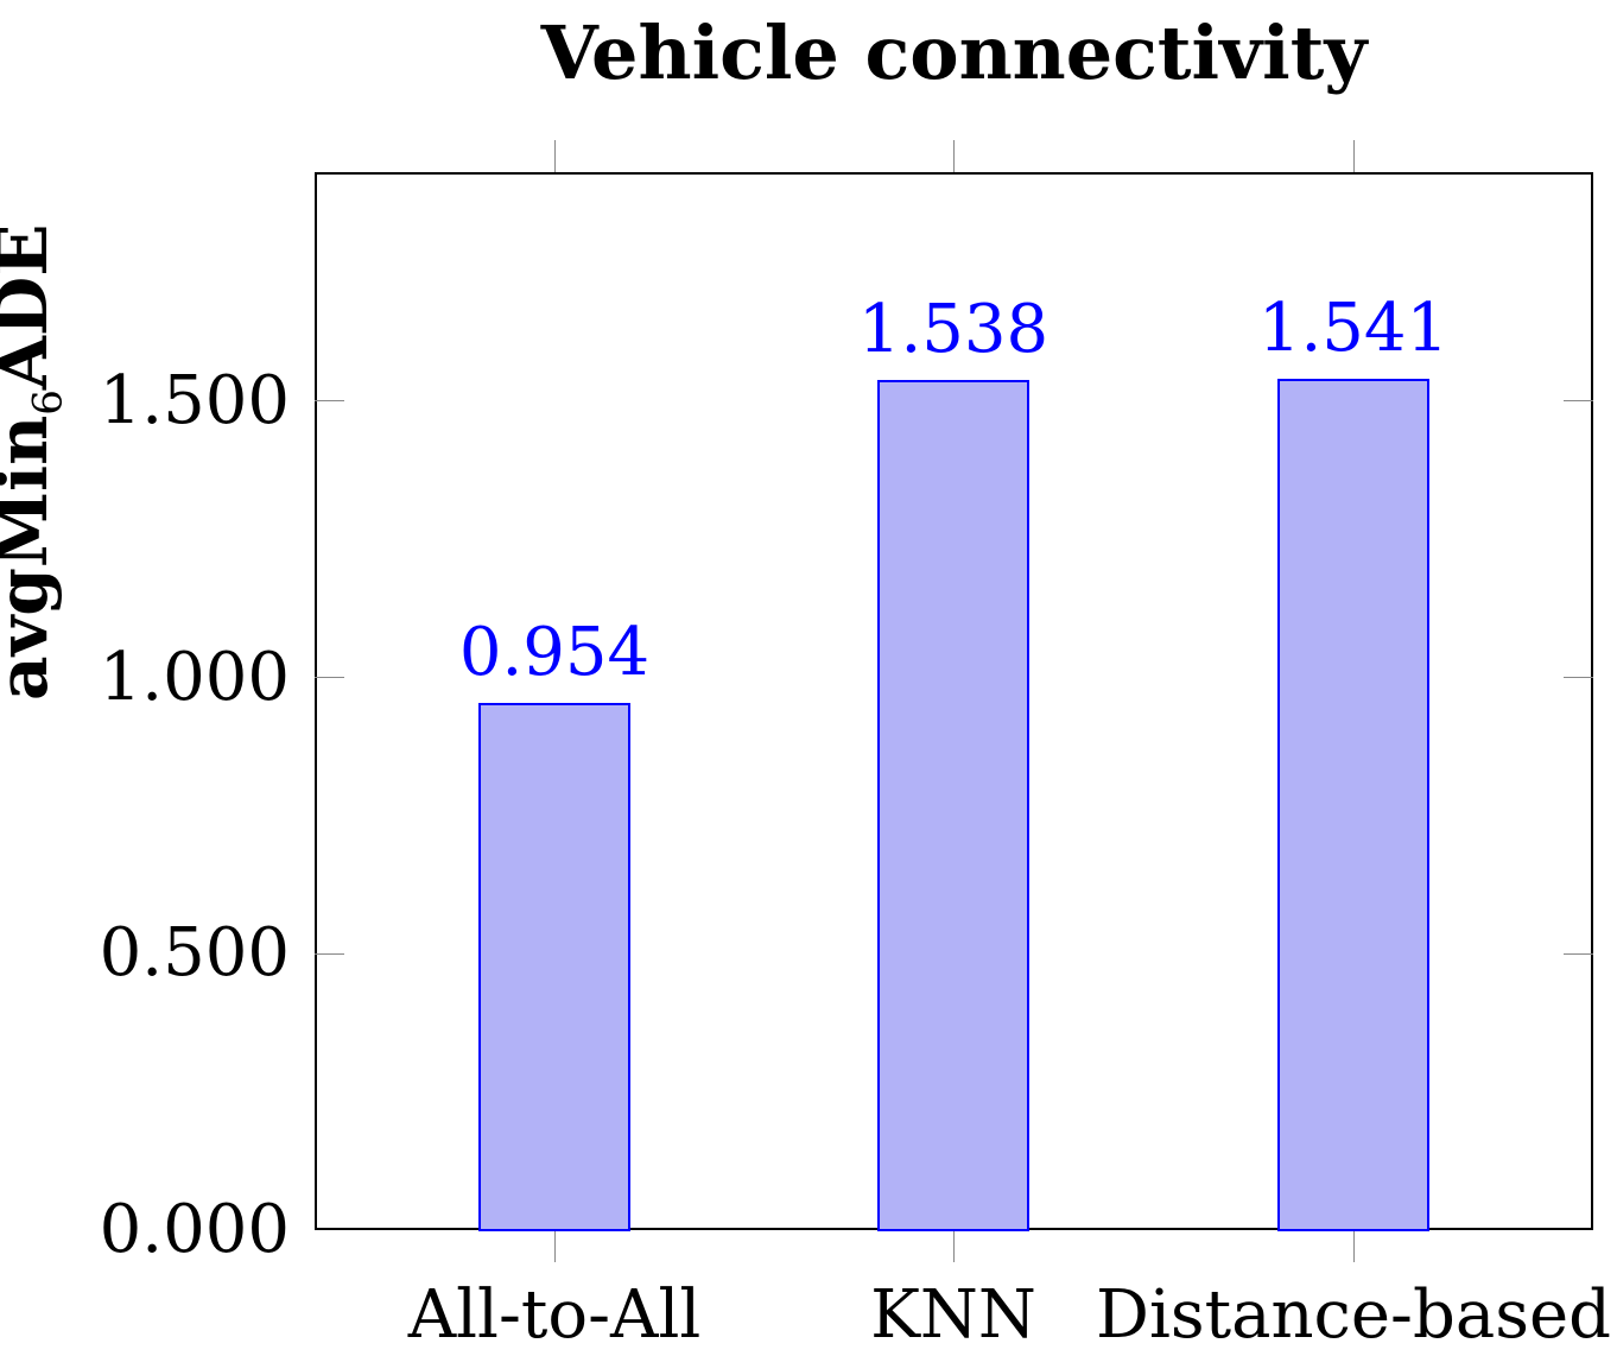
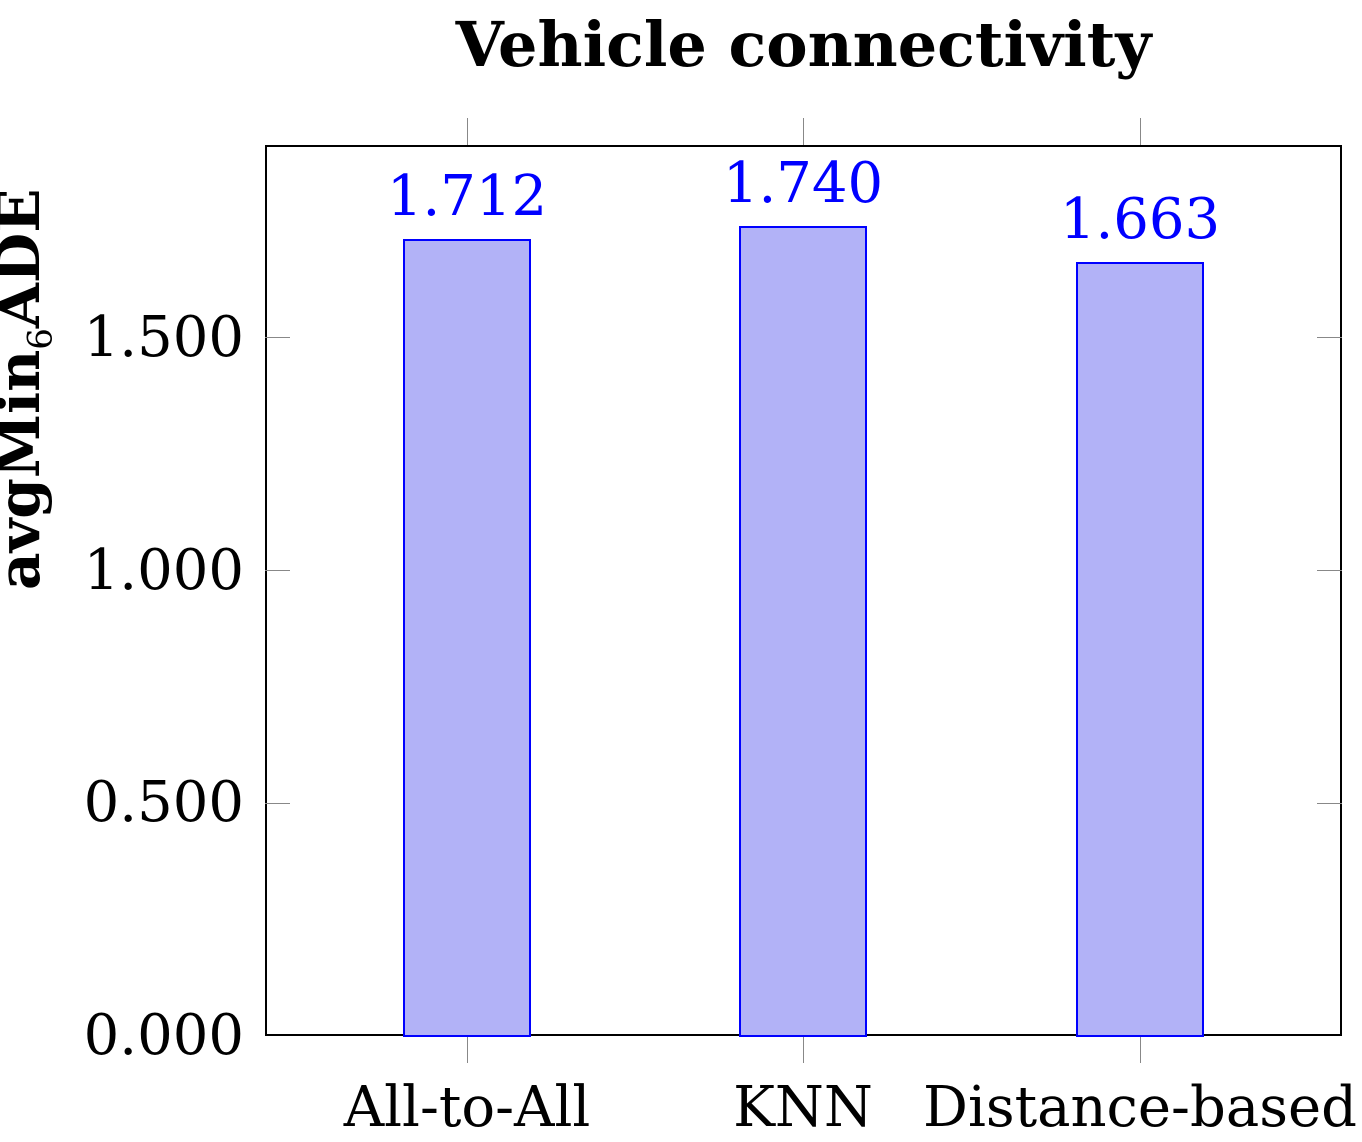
All-to-All: 0.954 -> 1.712
KNN: 1.538 -> 1.740
Distance-based: 1.541 -> 1.663
